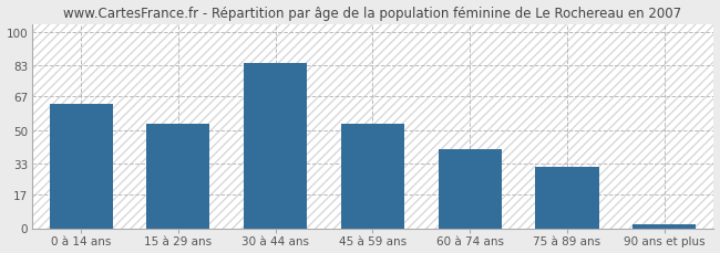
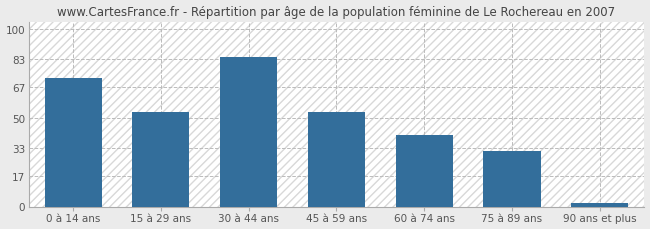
0 à 14 ans: 63 -> 72
